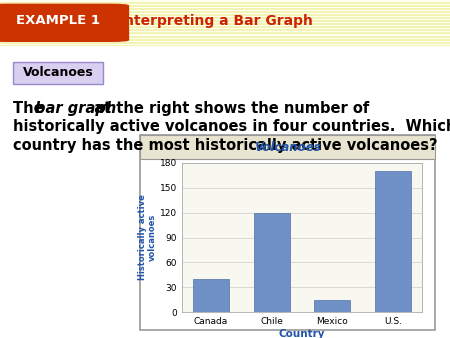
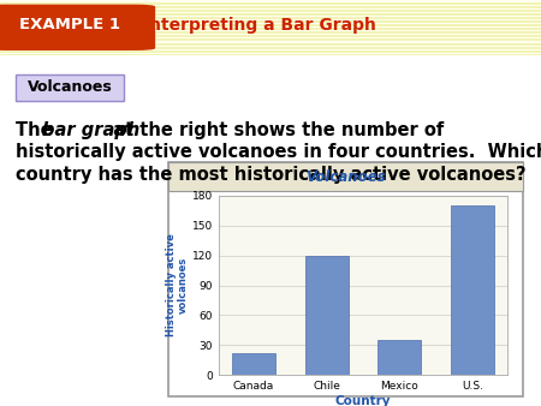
Canada: 40 -> 22
Mexico: 14 -> 35
